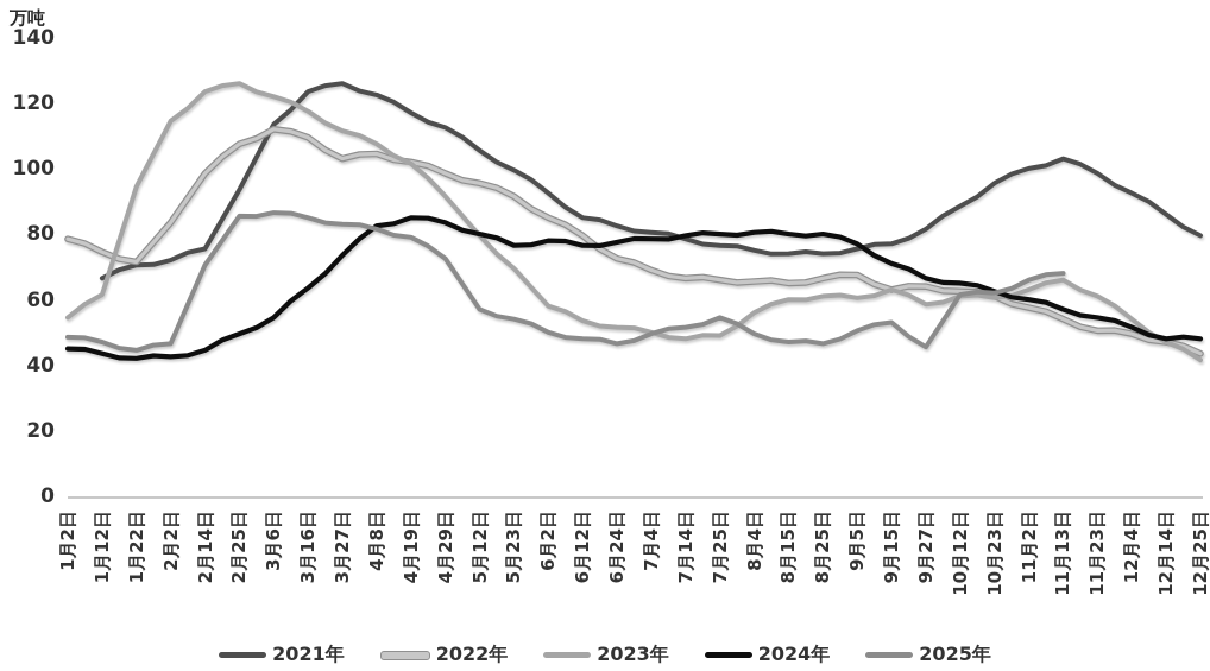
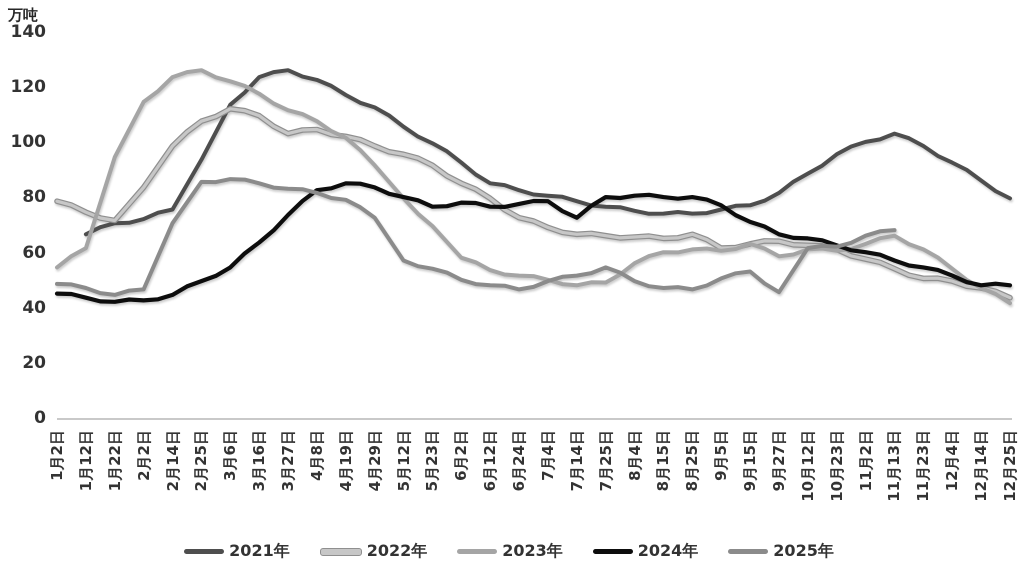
2024年/7月14日: 80 -> 73
2022年/9月5日: 68 -> 62
